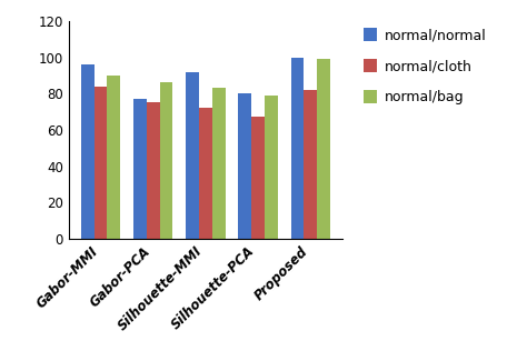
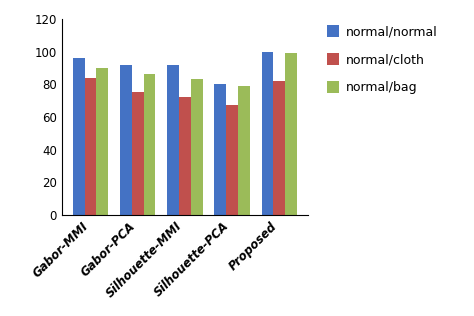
normal/normal/Gabor-PCA: 77 -> 92
